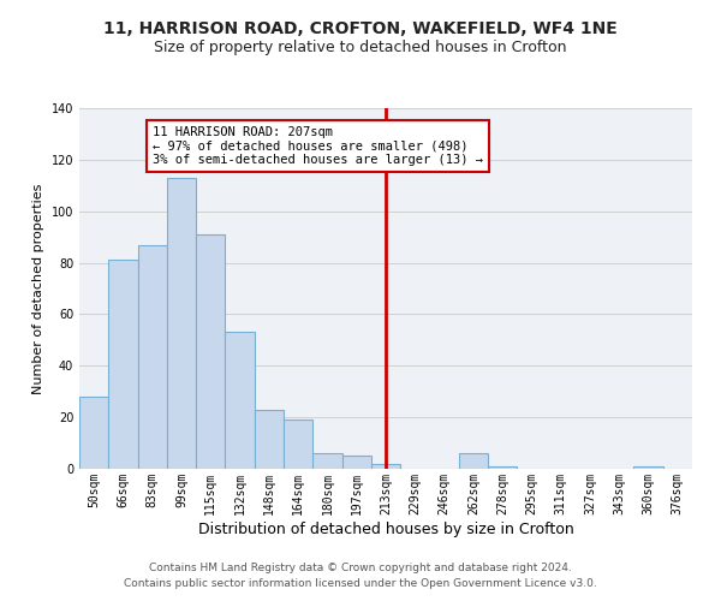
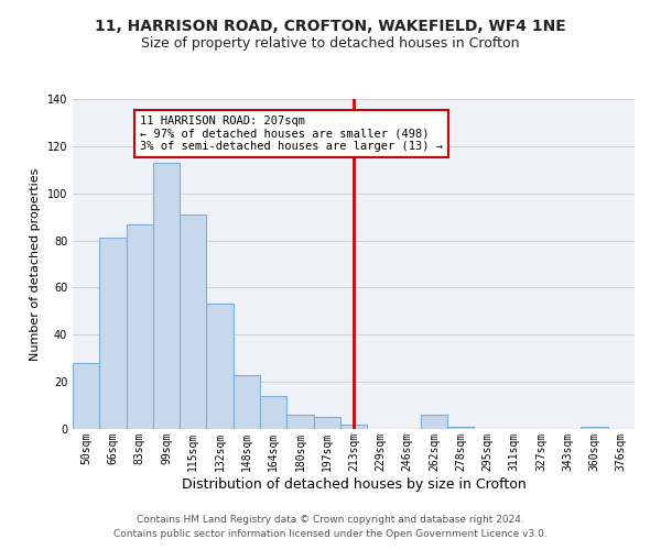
164sqm: 19 -> 14
